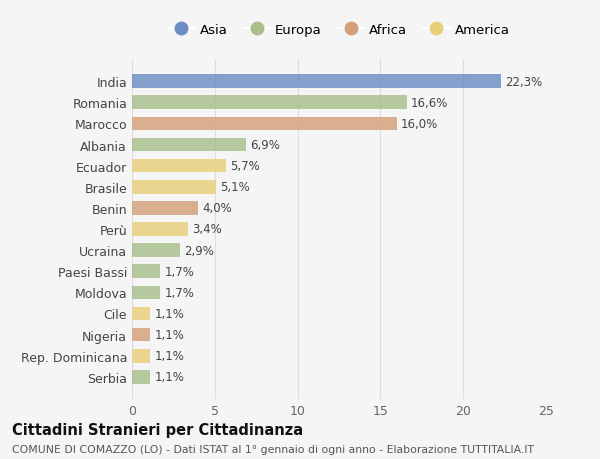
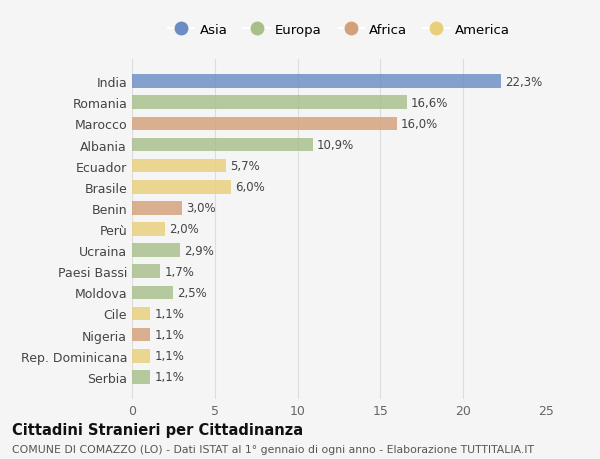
Albania: 6,9% -> 10,9%
Brasile: 5,1% -> 6,0%
Benin: 4,0% -> 3,0%
Perù: 3,4% -> 2,0%
Moldova: 1,7% -> 2,5%
